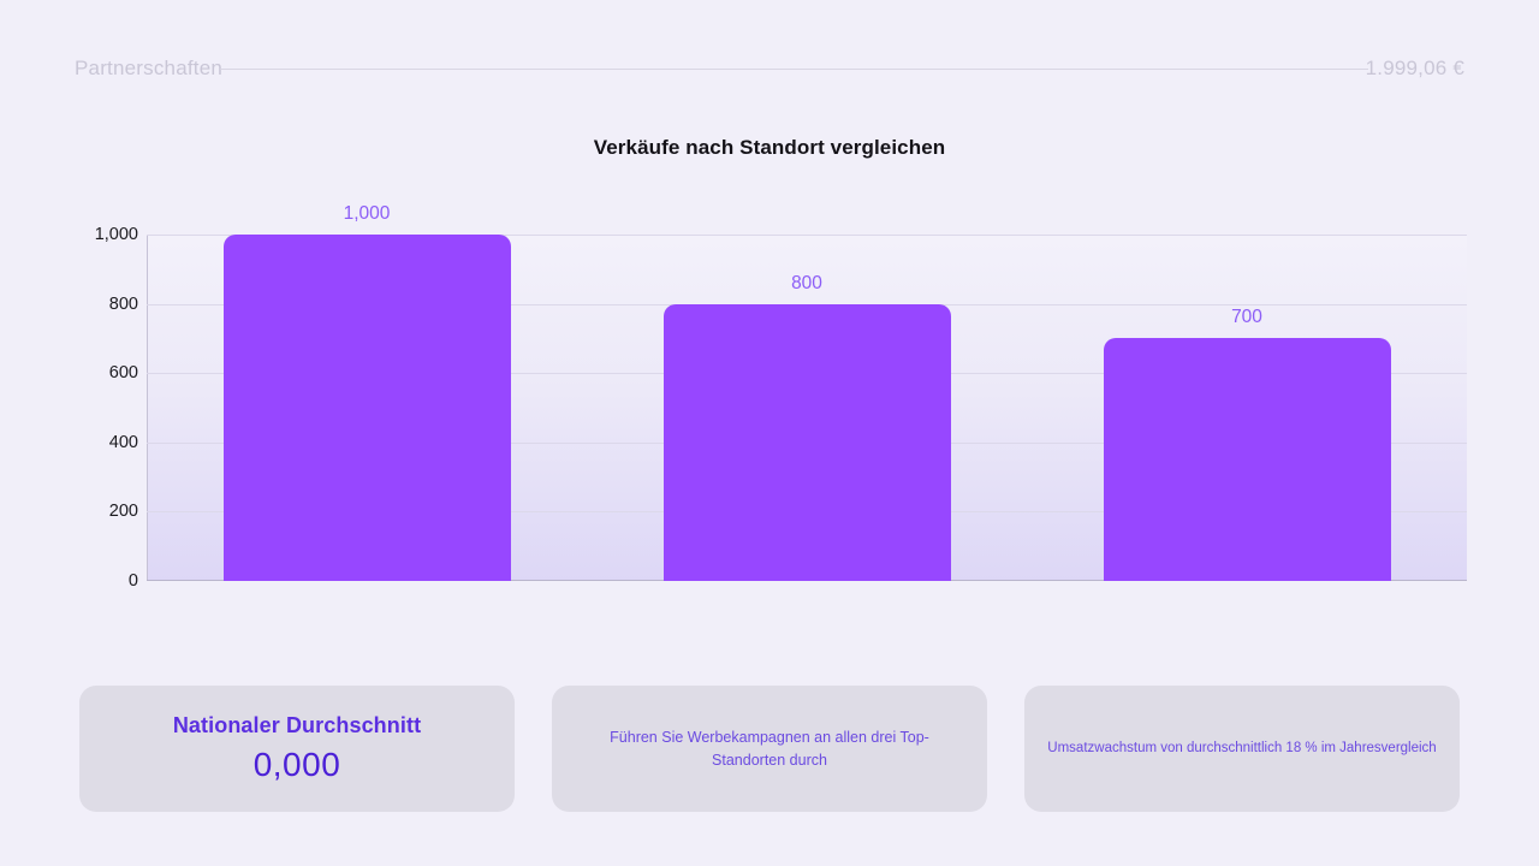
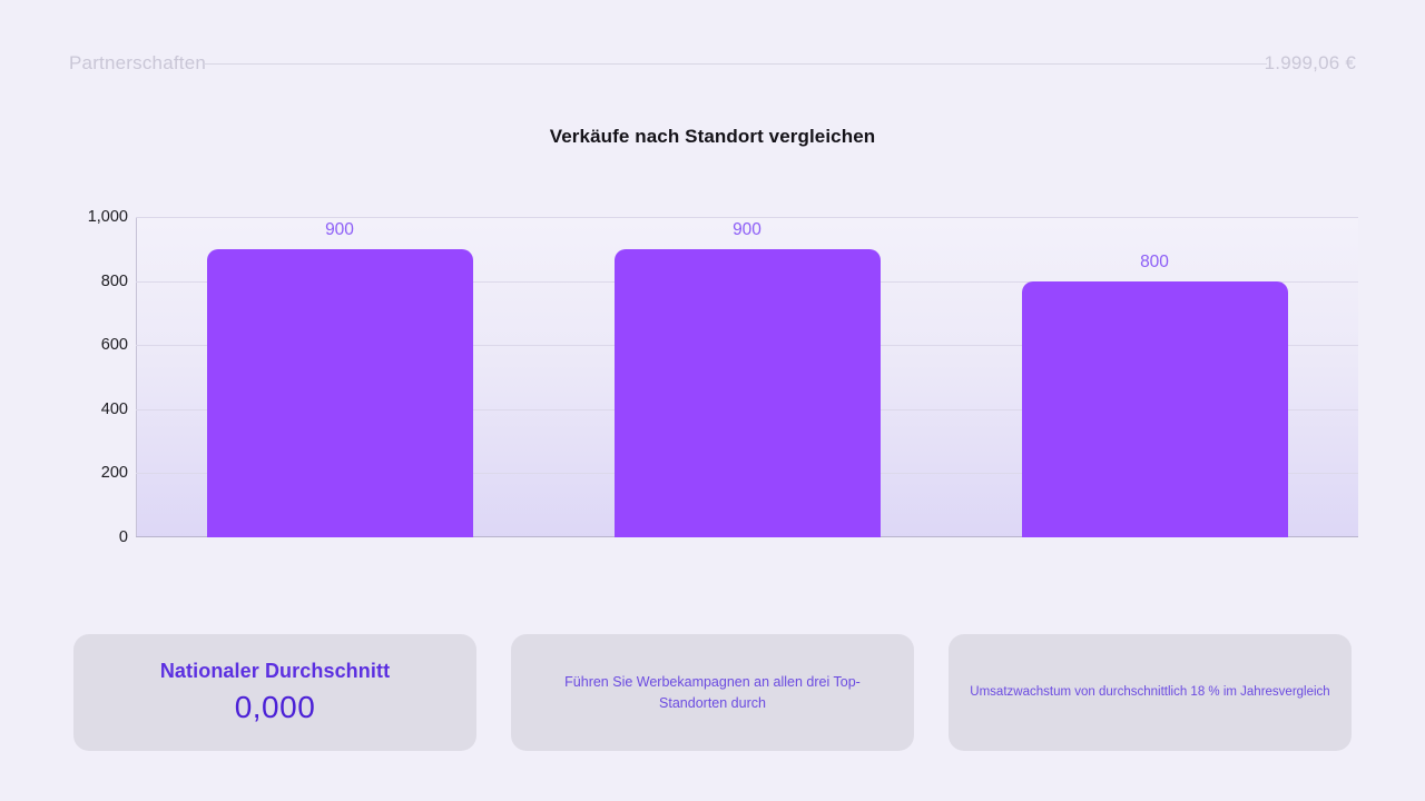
MIRI-Punkte: 1,000 -> 900
Bizstore: 800 -> 900
Smiley-Punkte: 700 -> 800
